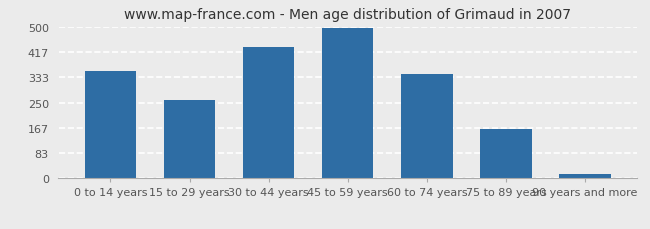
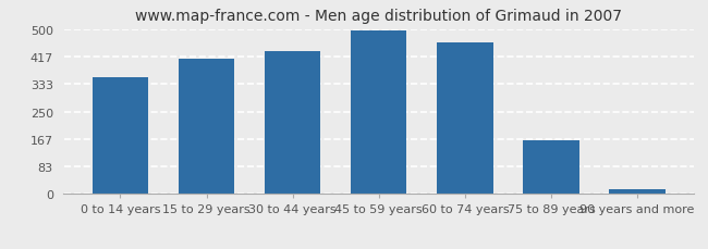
15 to 29 years: 258 -> 410
60 to 74 years: 345 -> 460
